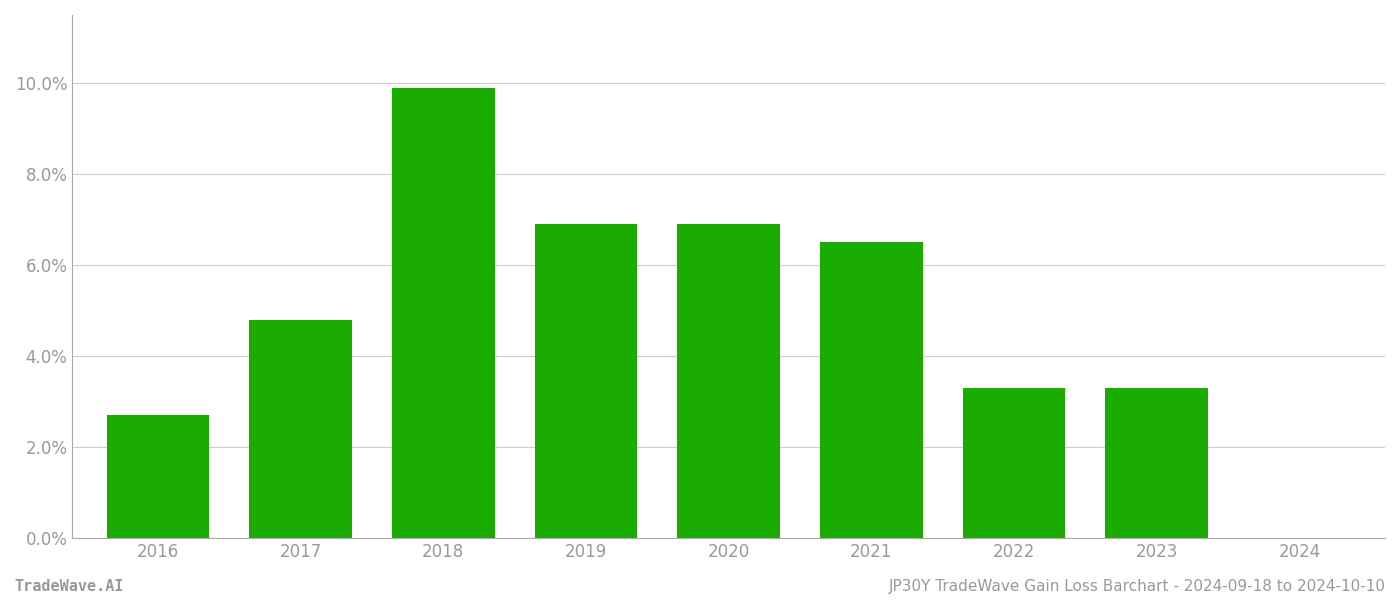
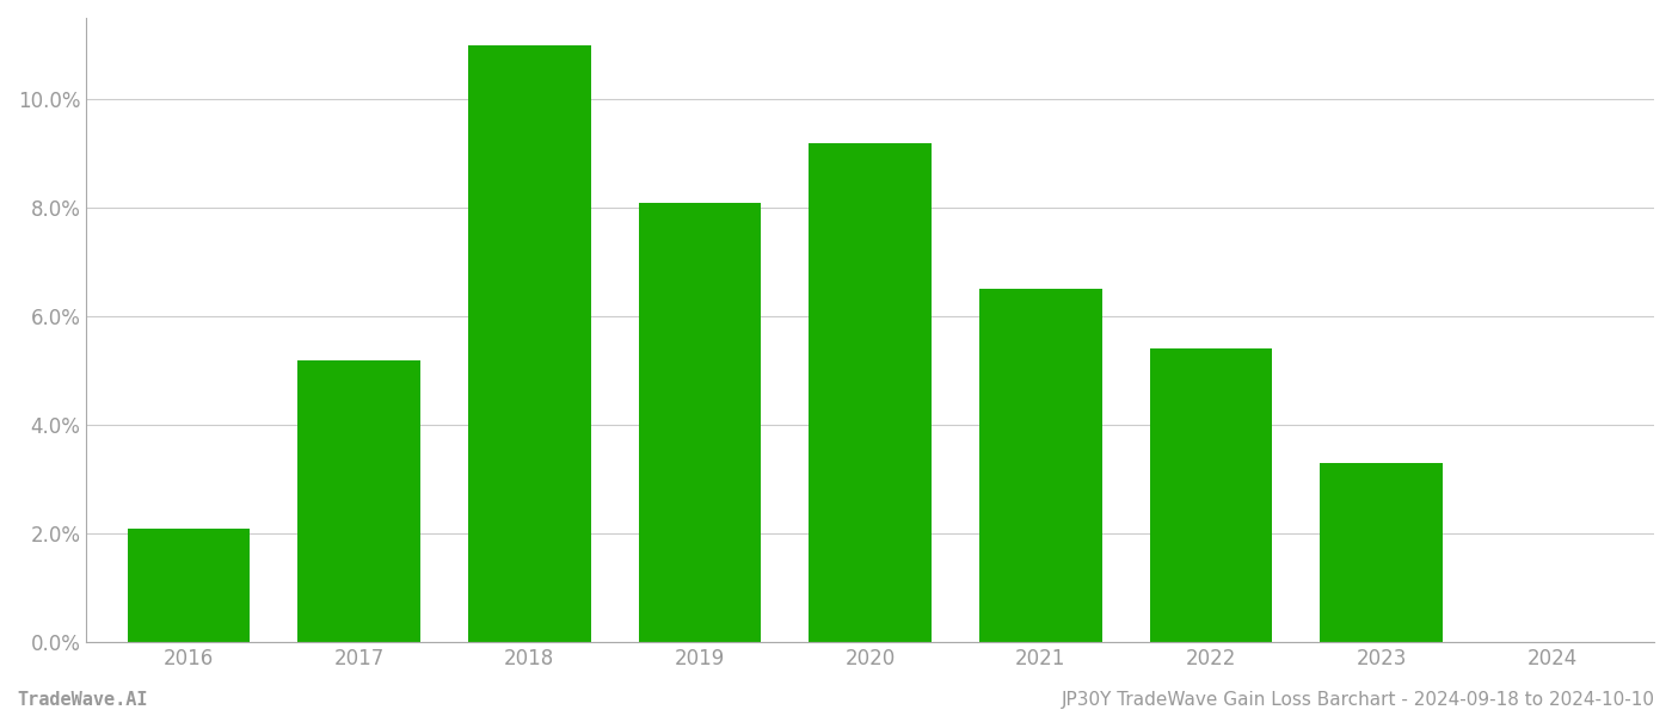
2016: 2.7% -> 2.1%
2017: 4.8% -> 5.2%
2018: 9.9% -> 11.0%
2019: 6.9% -> 8.1%
2020: 6.9% -> 9.2%
2022: 3.3% -> 5.4%
